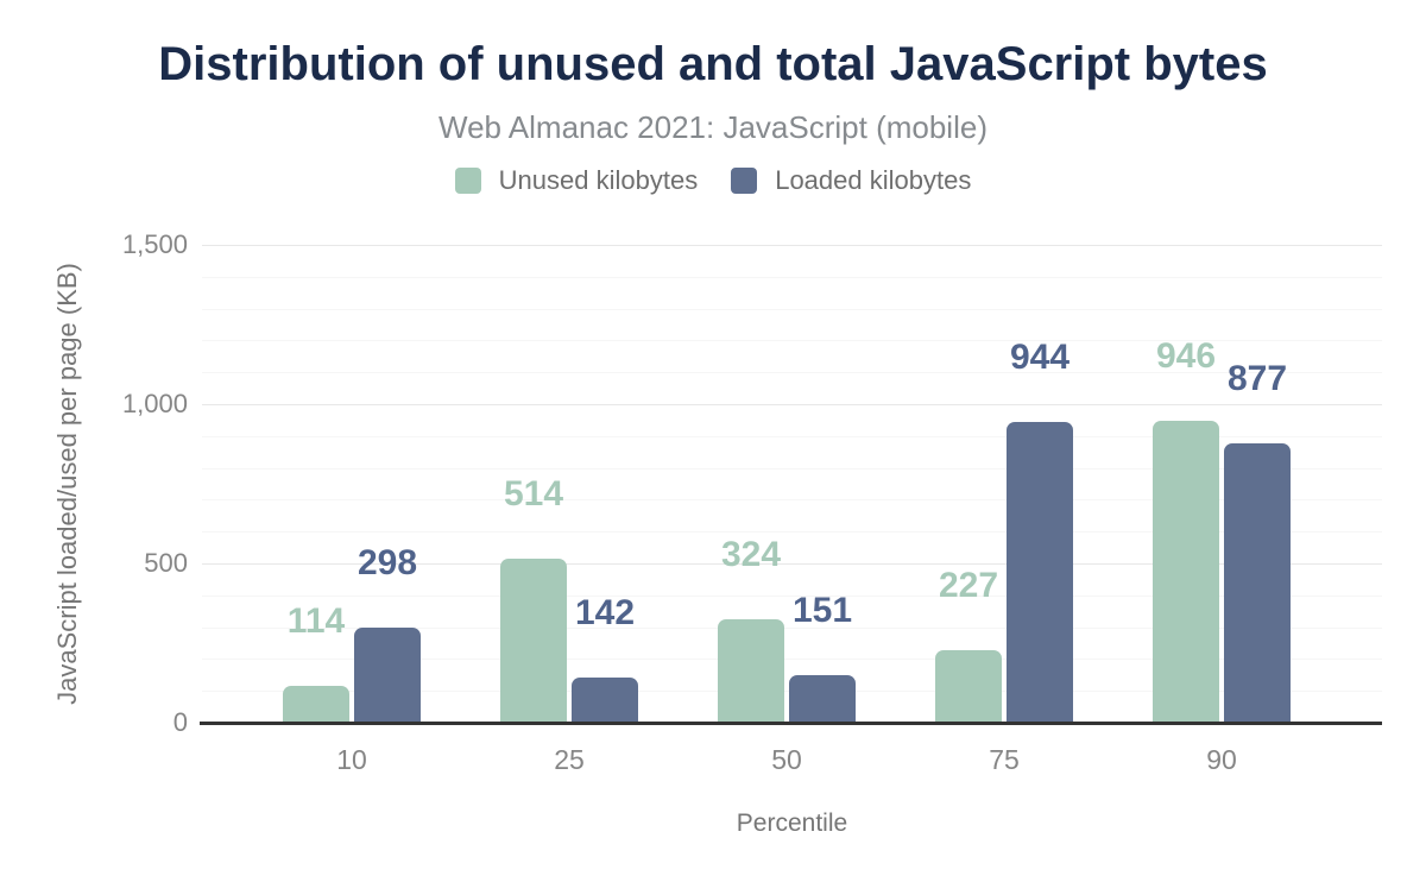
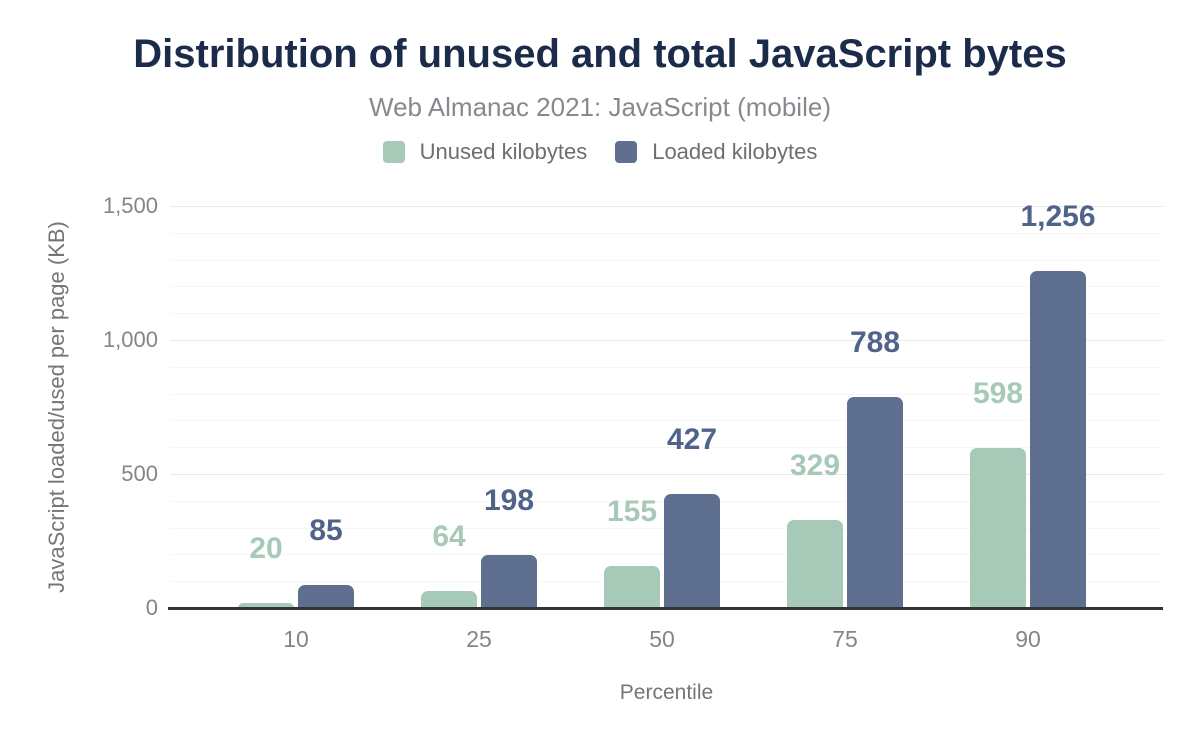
Unused kilobytes/10: 114 -> 20
Loaded kilobytes/10: 298 -> 85
Unused kilobytes/25: 514 -> 64
Loaded kilobytes/25: 142 -> 198
Unused kilobytes/50: 324 -> 155
Loaded kilobytes/50: 151 -> 427
Unused kilobytes/75: 227 -> 329
Loaded kilobytes/75: 944 -> 788
Unused kilobytes/90: 946 -> 598
Loaded kilobytes/90: 877 -> 1,256
